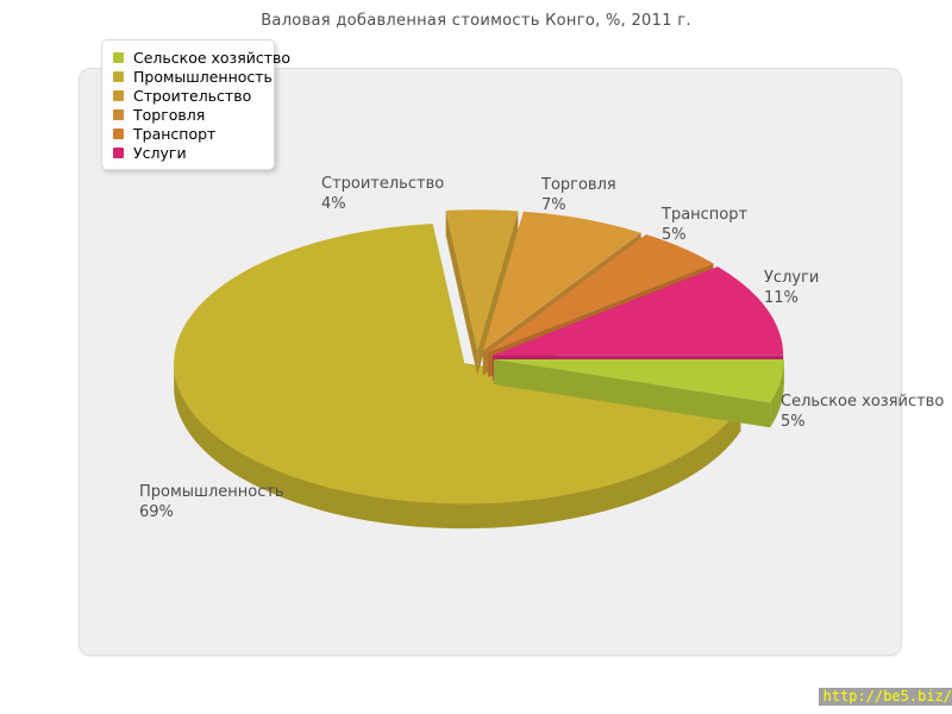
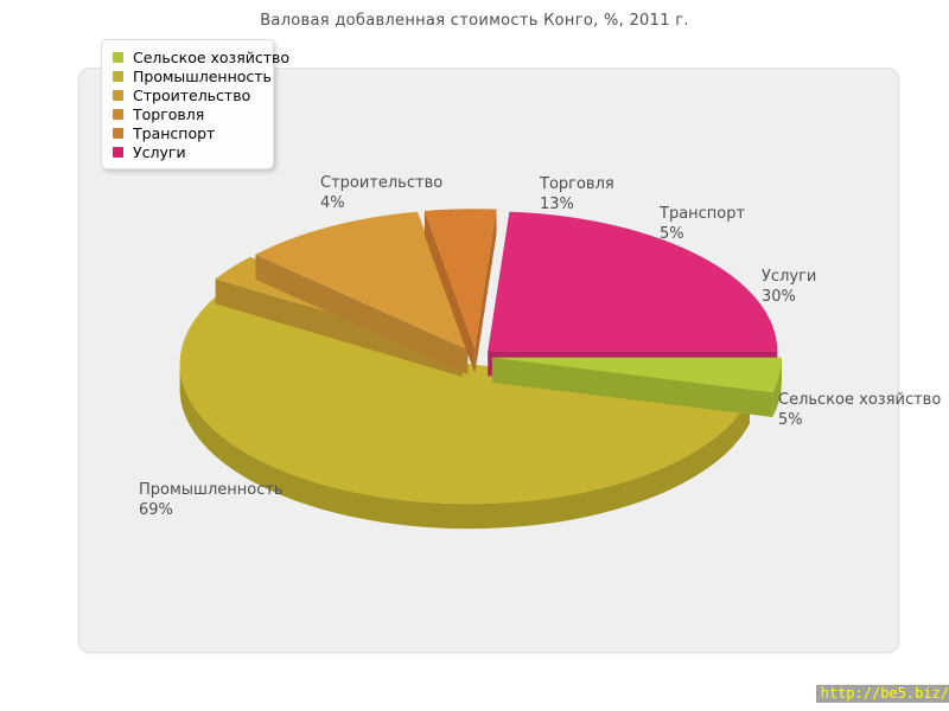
Торговля: 7% -> 13%
Услуги: 11% -> 30%
